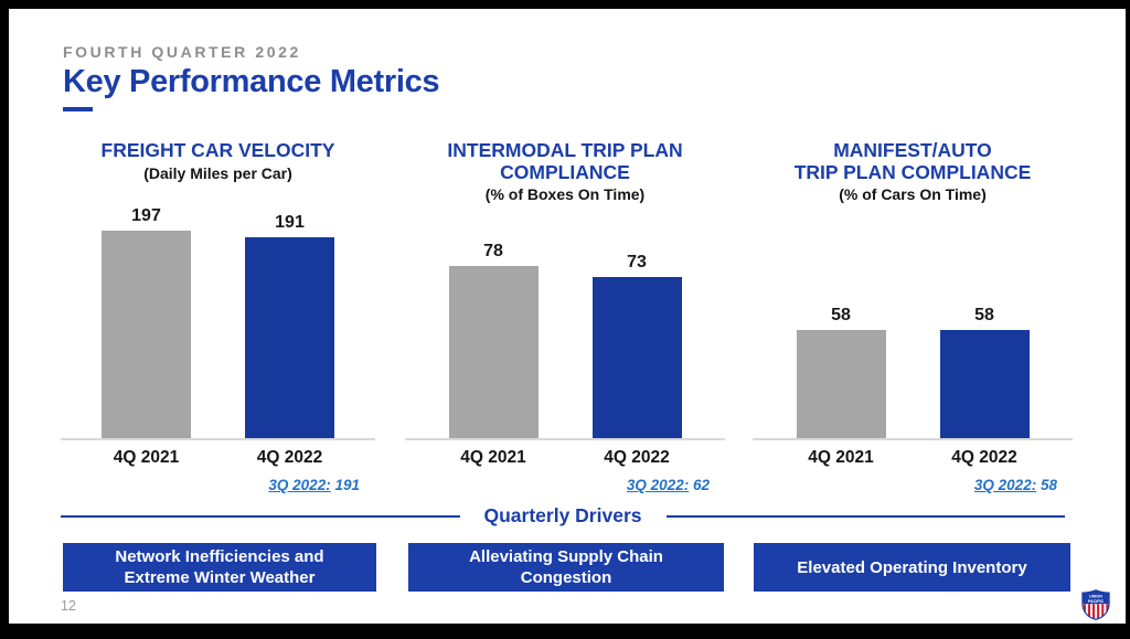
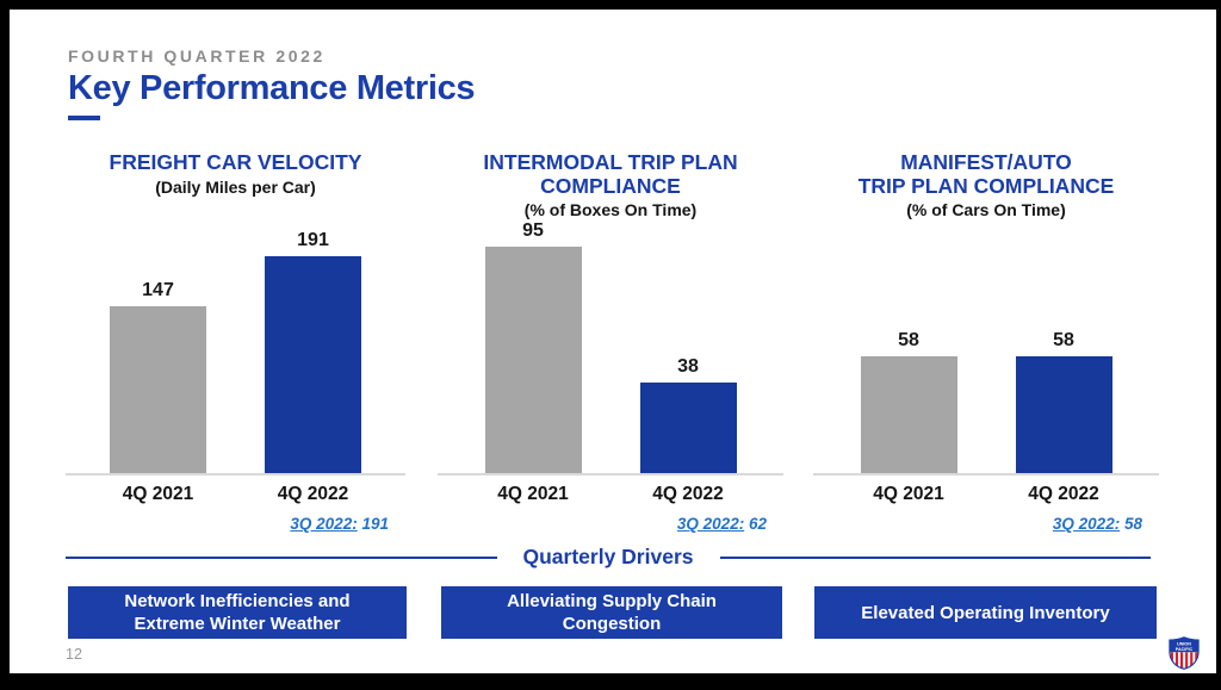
FREIGHT CAR VELOCITY/4Q 2021: 197 -> 147
INTERMODAL TRIP PLAN COMPLIANCE/4Q 2021: 78 -> 95
INTERMODAL TRIP PLAN COMPLIANCE/4Q 2022: 73 -> 38
